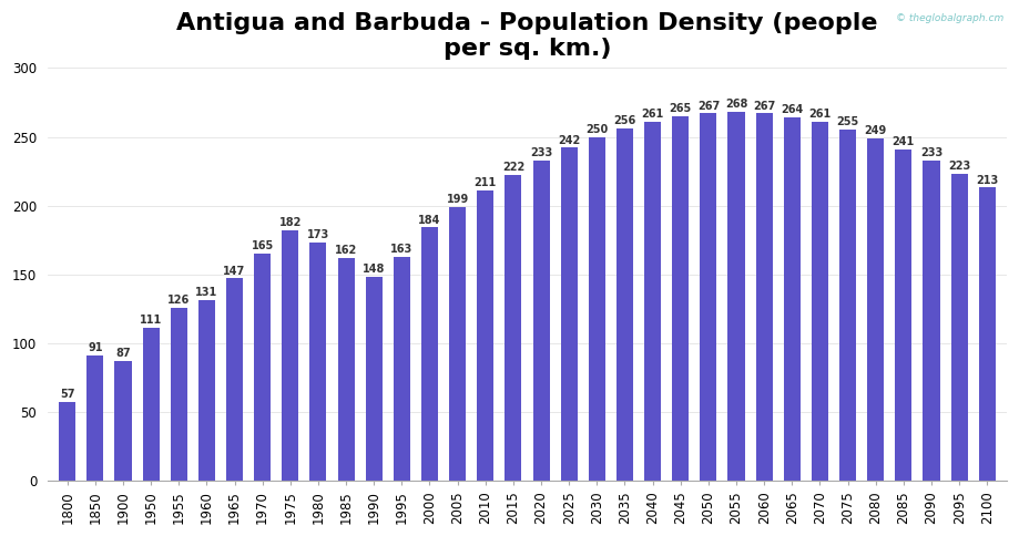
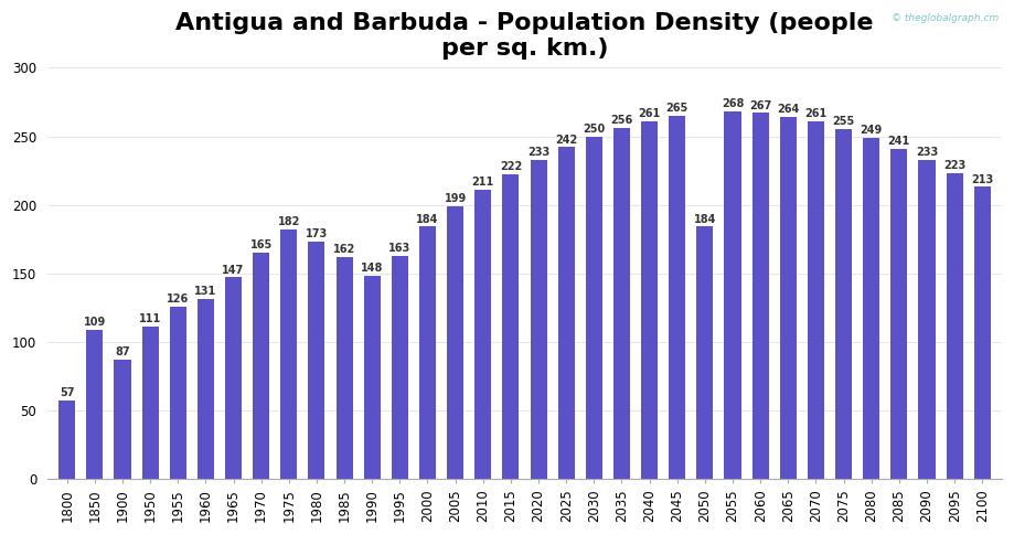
1850: 91 -> 109
2050: 267 -> 184
